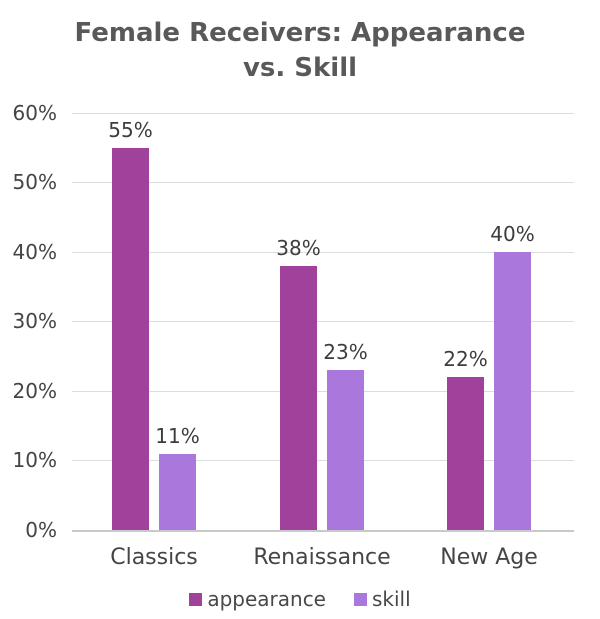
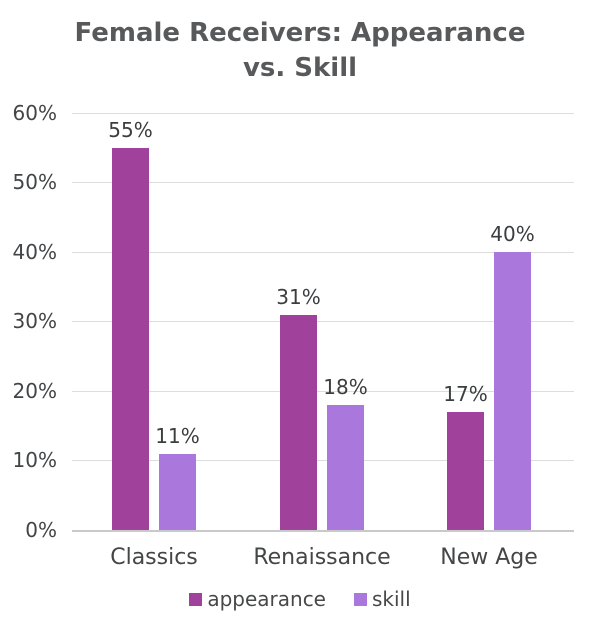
appearance/Renaissance: 38% -> 31%
skill/Renaissance: 23% -> 18%
appearance/New Age: 22% -> 17%
